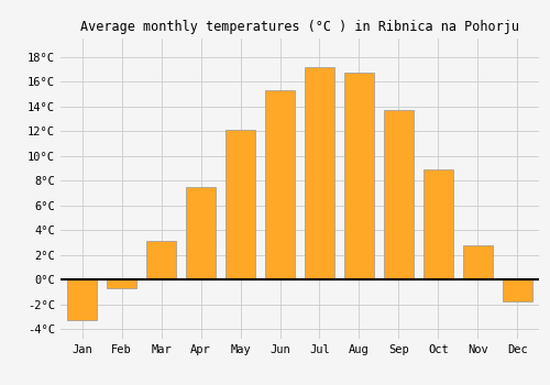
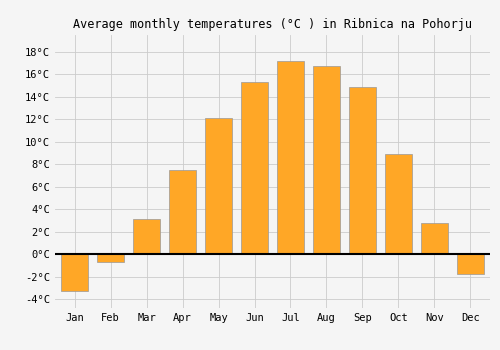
Sep: 13.7°C -> 14.9°C
